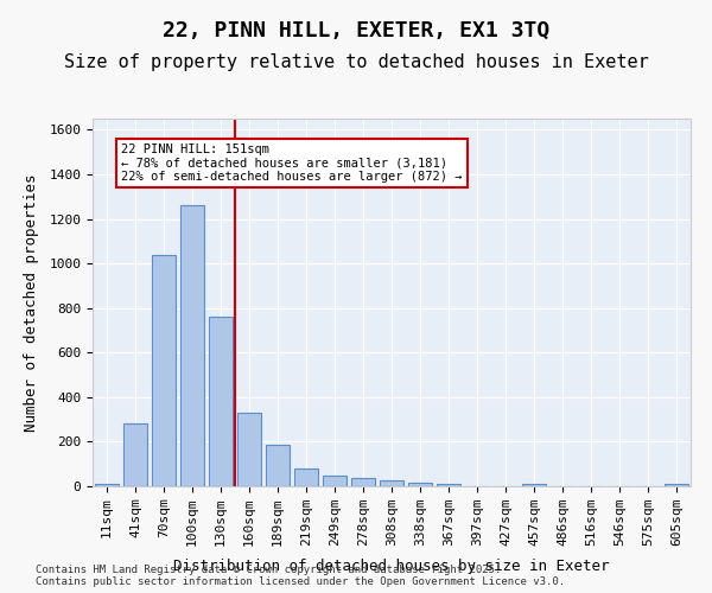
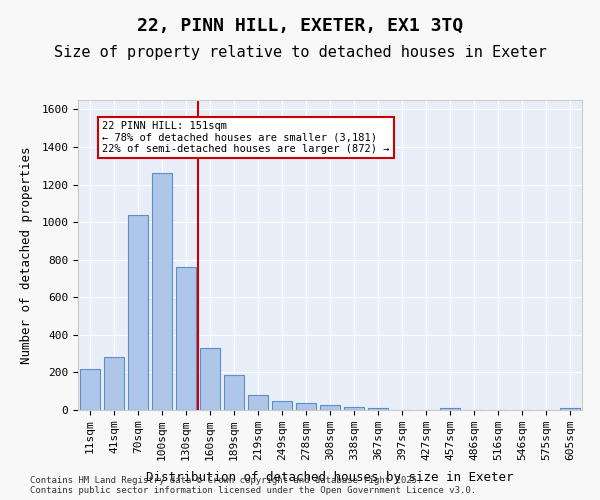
11sqm: 10 -> 220
